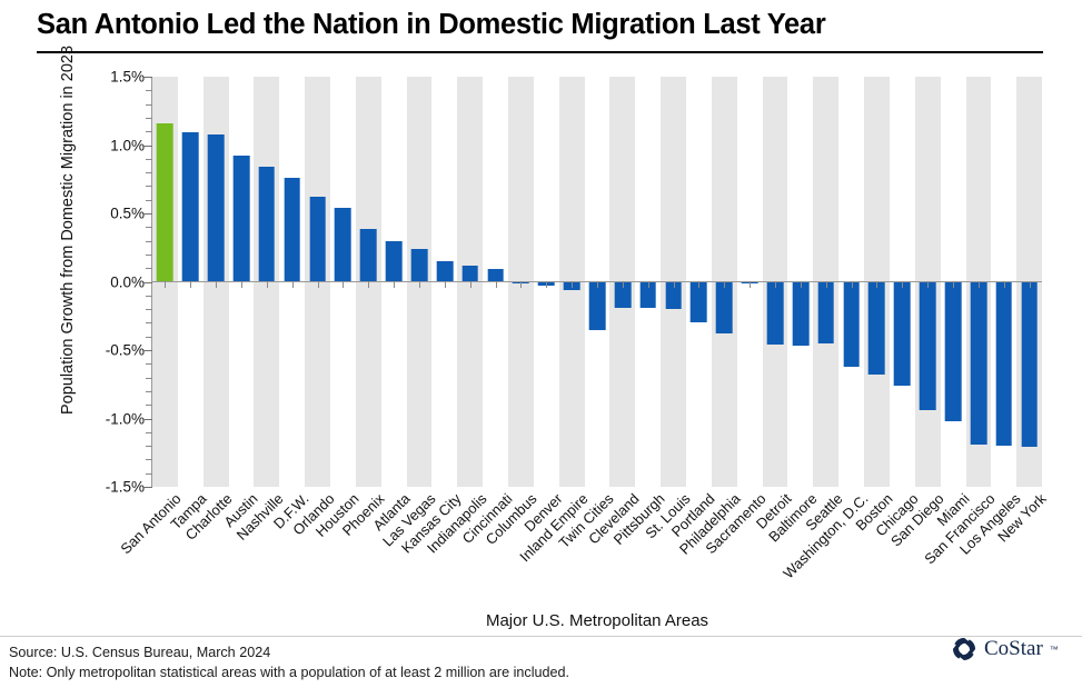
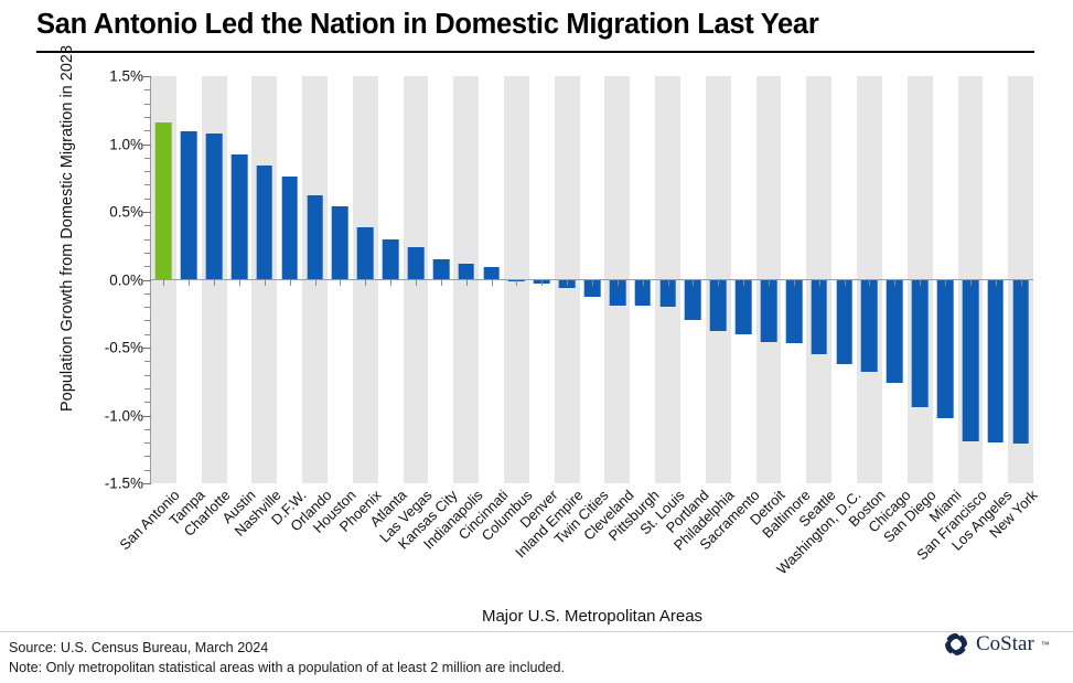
Twin Cities: -0.35% -> -0.13%
Sacramento: -0.01% -> -0.40%
Seattle: -0.45% -> -0.55%
